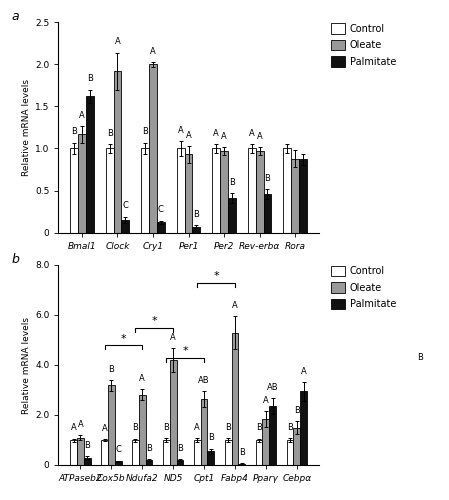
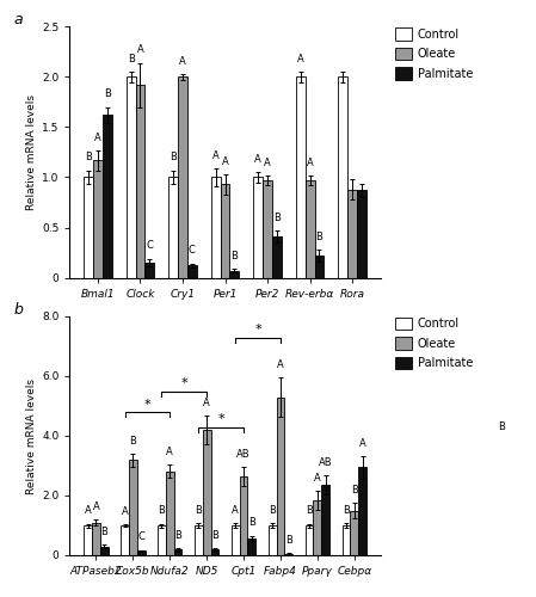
Control/Clock: 1 -> 2
Control/Rev-erbα: 1 -> 2
Palmitate/Rev-erbα: 0.46 -> 0.22
Control/Rora: 1 -> 2
